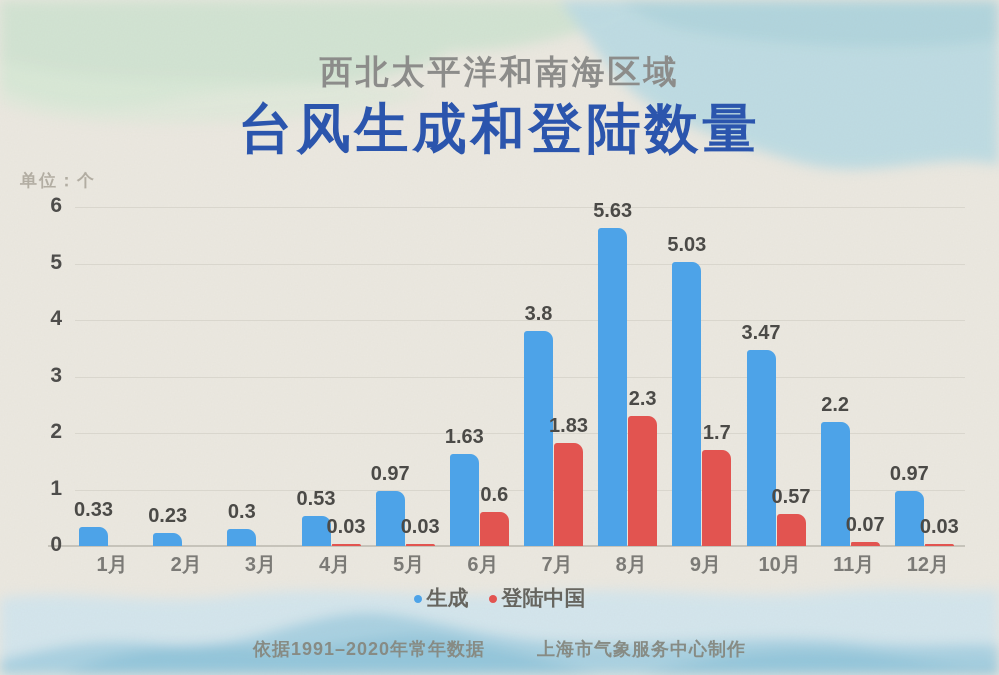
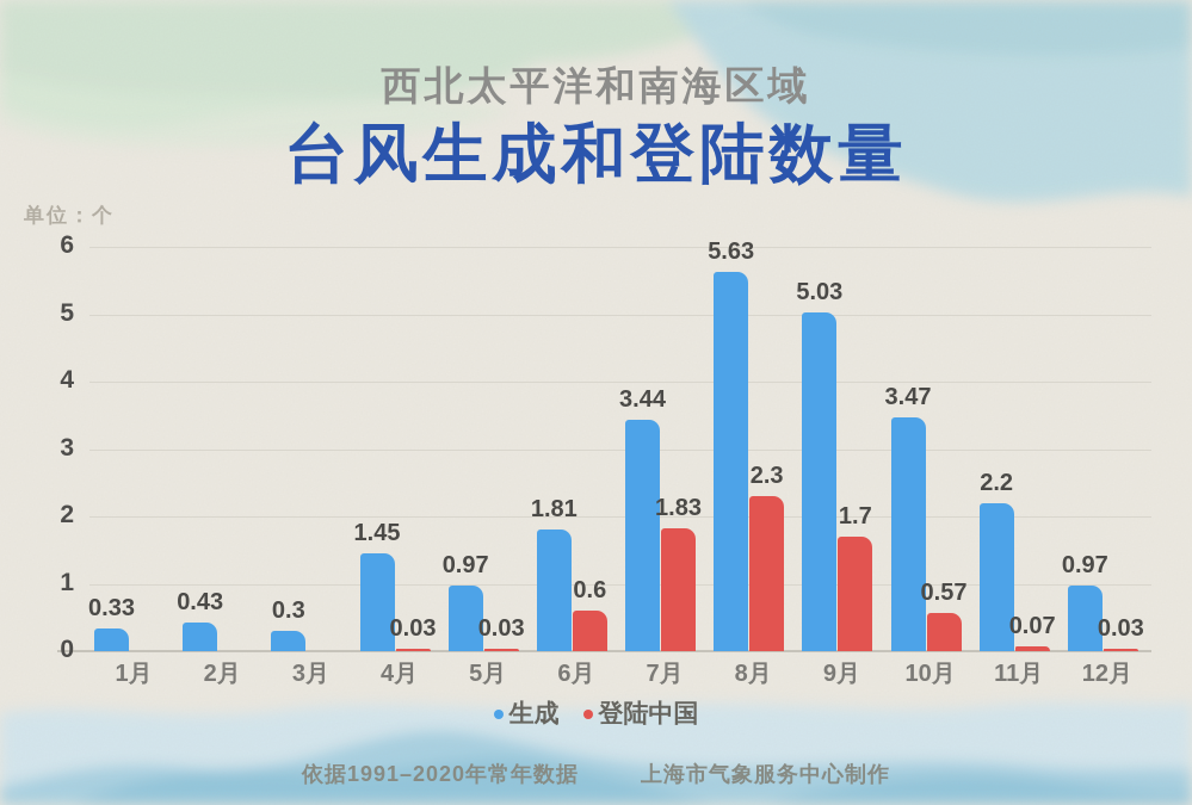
生成/2月: 0.23 -> 0.43
生成/4月: 0.53 -> 1.45
生成/6月: 1.63 -> 1.81
生成/7月: 3.8 -> 3.44
